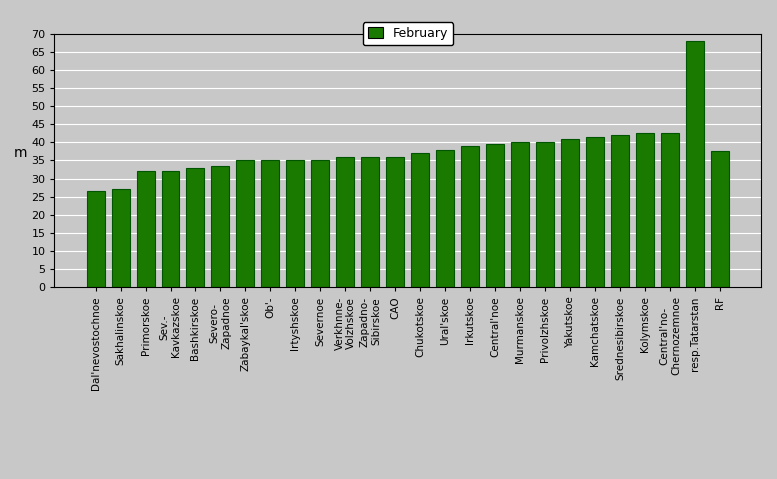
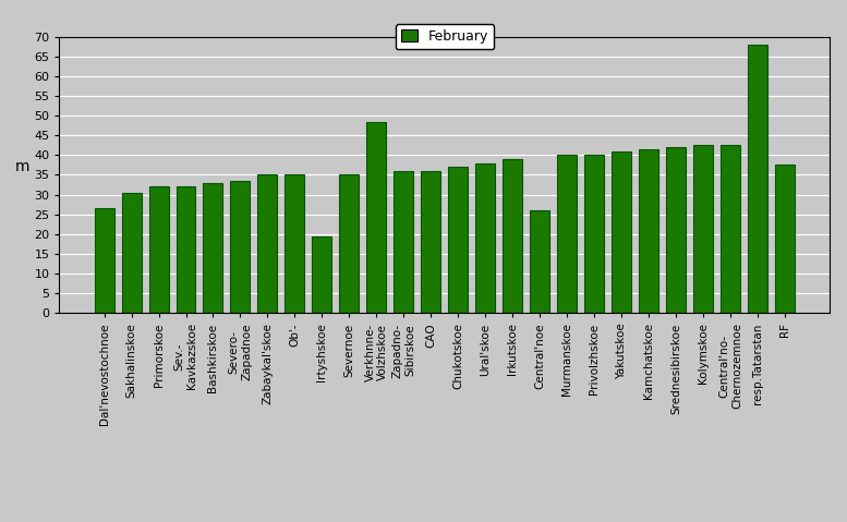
Sakhalinskoe: 27.0 -> 30.5
Irtyshskoe: 35.0 -> 19.5
Verkhnne- Volzhskoe: 36.0 -> 48.5
Central'noe: 39.5 -> 26.0
